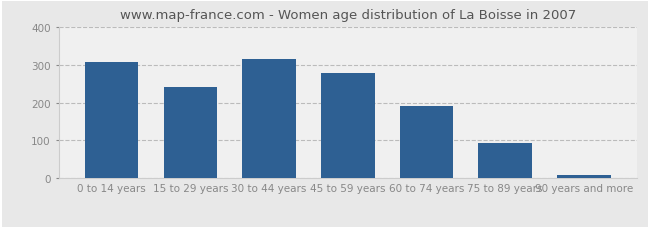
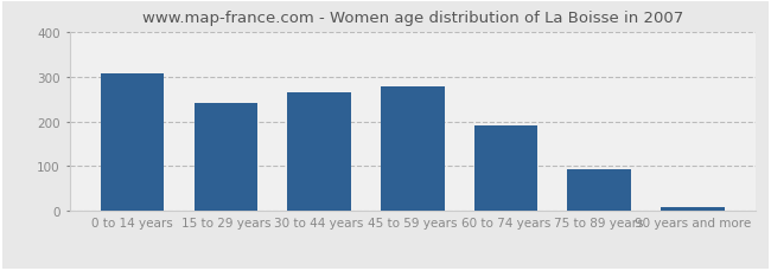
30 to 44 years: 315 -> 265
